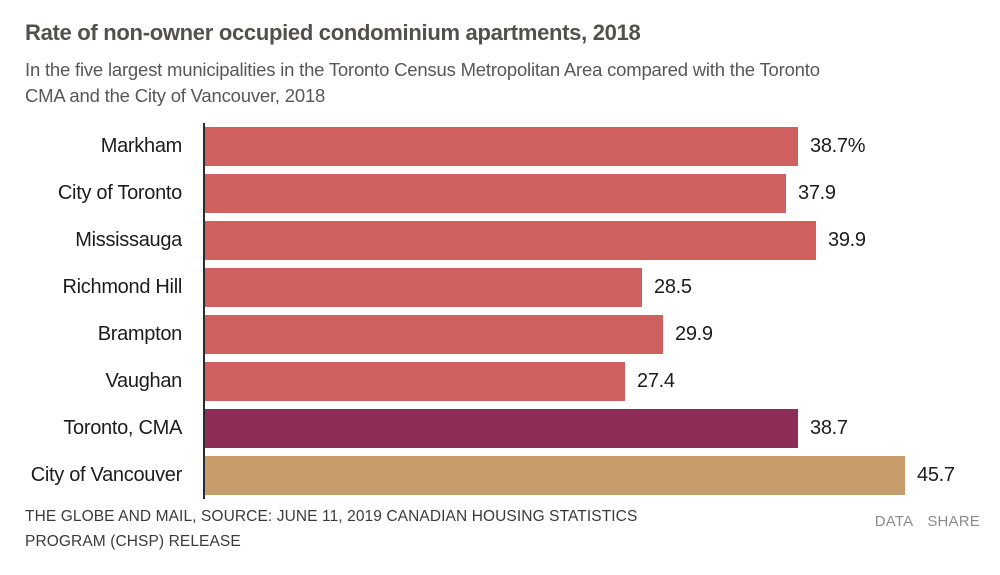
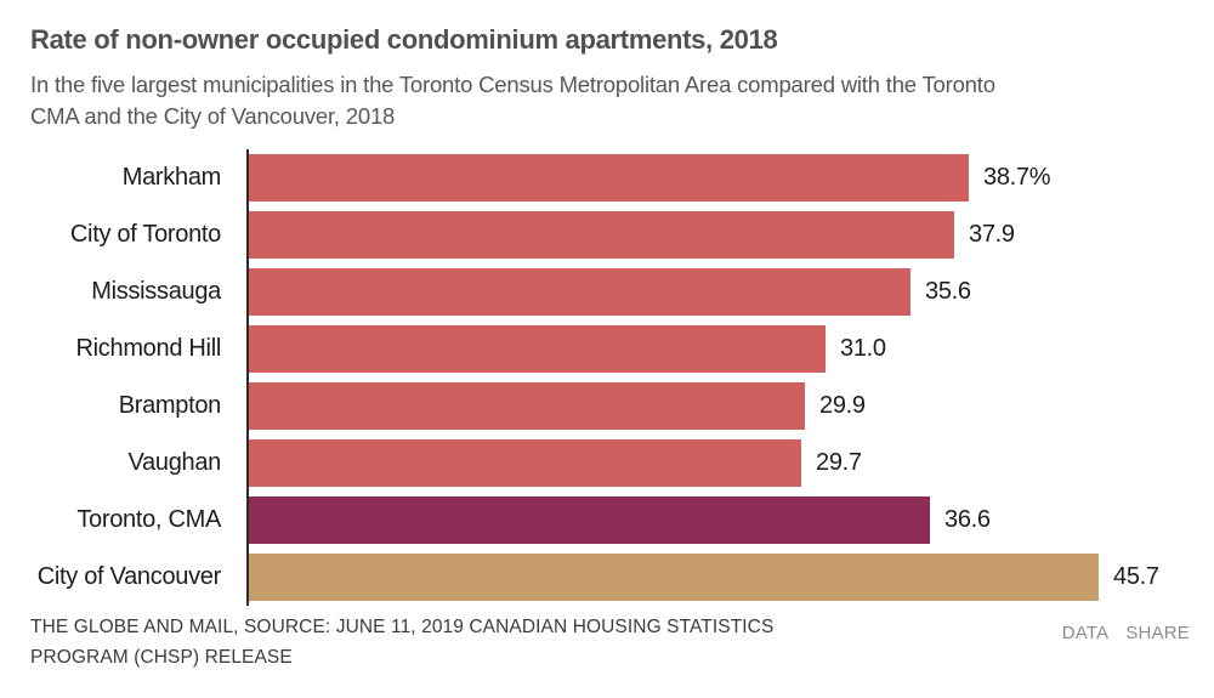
Mississauga: 39.9 -> 35.6
Richmond Hill: 28.5 -> 31.0
Vaughan: 27.4 -> 29.7
Toronto, CMA: 38.7 -> 36.6
